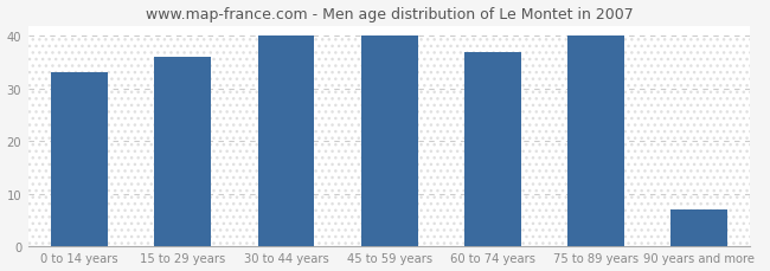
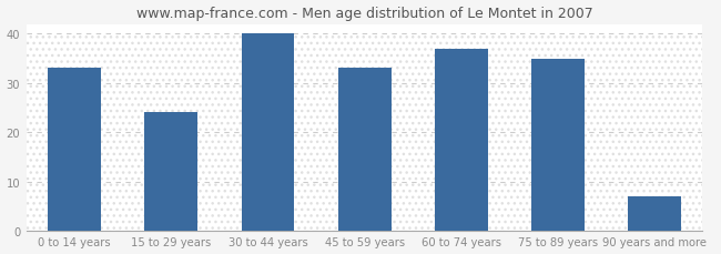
15 to 29 years: 36 -> 24
45 to 59 years: 40 -> 33
75 to 89 years: 40 -> 35
